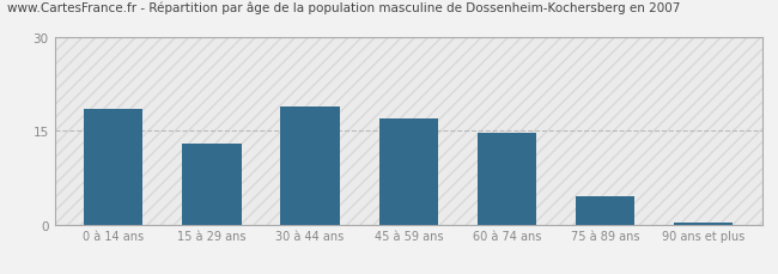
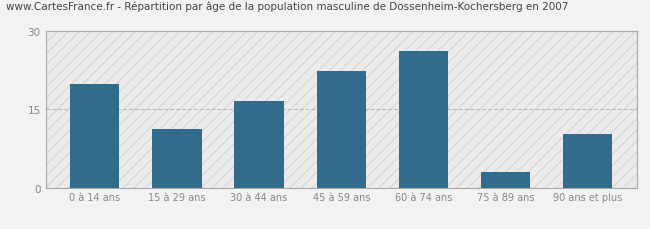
0 à 14 ans: 18.5 -> 19.8
15 à 29 ans: 13.0 -> 11.2
30 à 44 ans: 19.0 -> 16.6
45 à 59 ans: 17.0 -> 22.4
60 à 74 ans: 14.7 -> 26.2
75 à 89 ans: 4.5 -> 3.0
90 ans et plus: 0.3 -> 10.2
